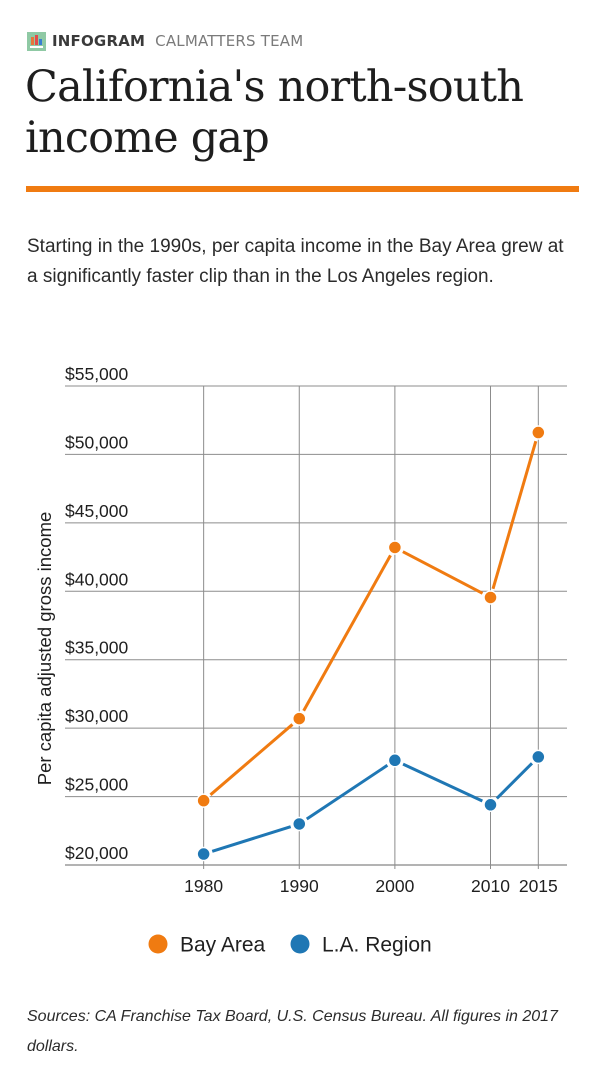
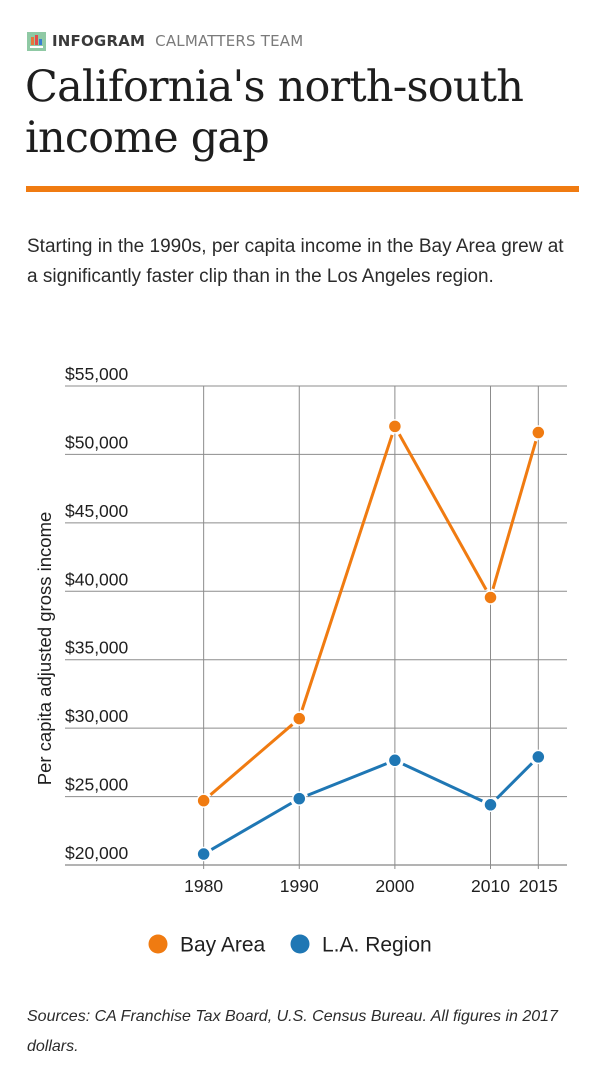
L.A. Region/1990: $23000 -> $24800
Bay Area/2000: $43200 -> $52000
